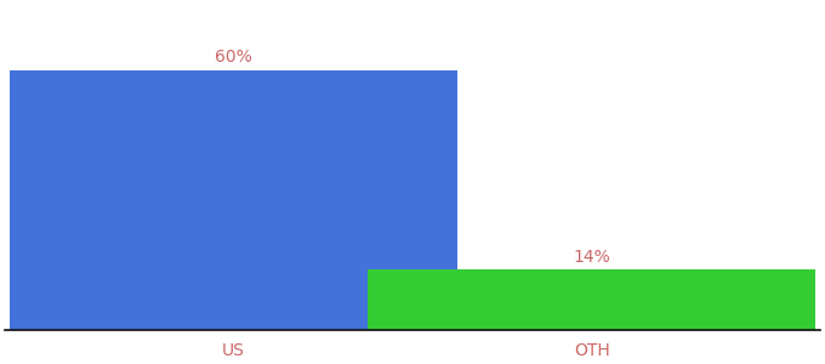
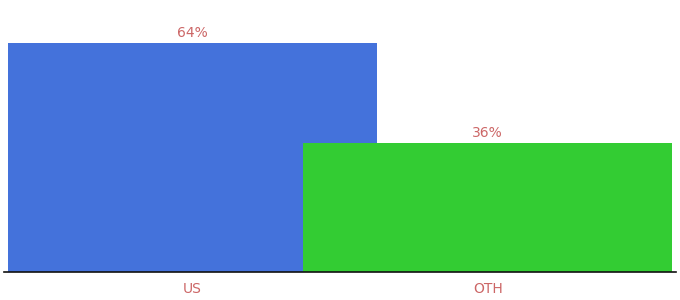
US: 60% -> 64%
OTH: 14% -> 36%
